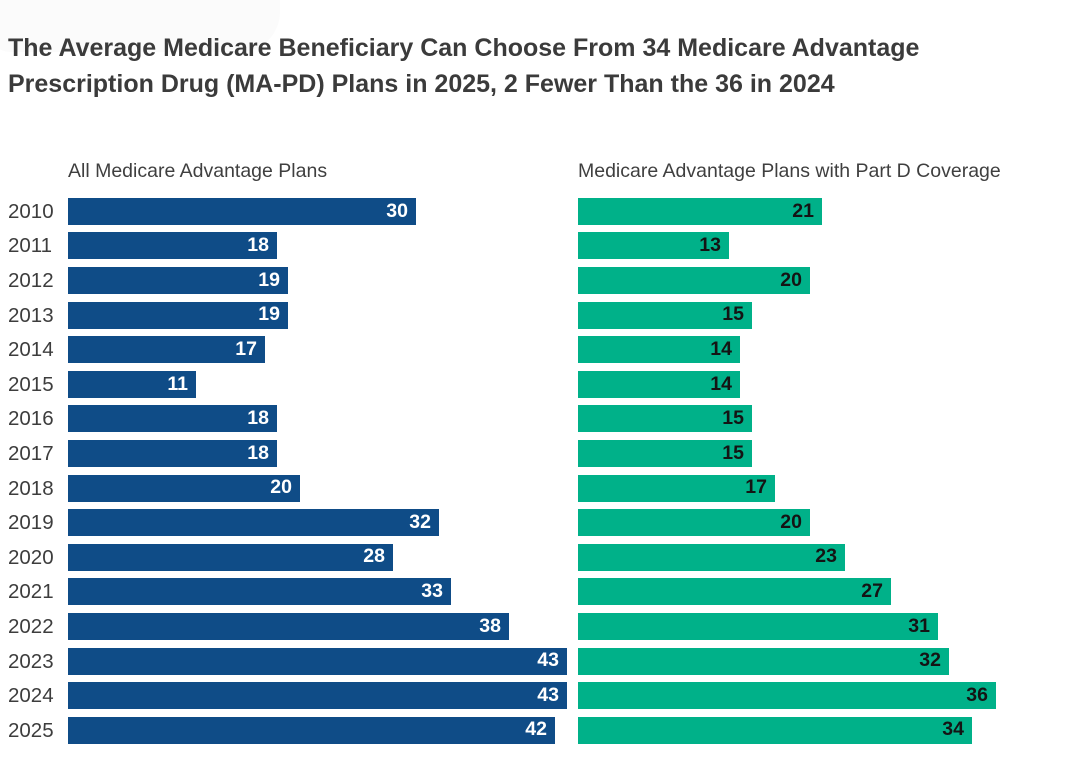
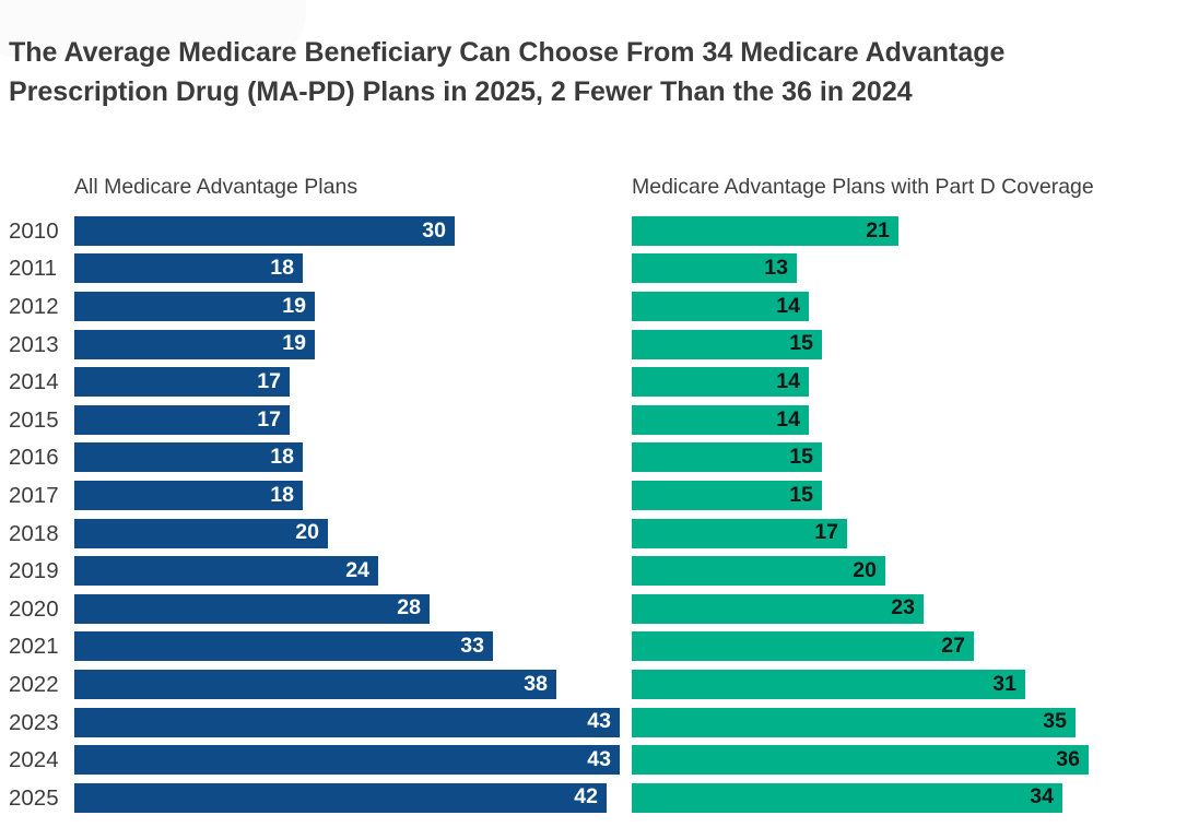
Medicare Advantage Plans with Part D Coverage/2012: 20 -> 14
All Medicare Advantage Plans/2015: 11 -> 17
All Medicare Advantage Plans/2019: 32 -> 24
Medicare Advantage Plans with Part D Coverage/2023: 32 -> 35
